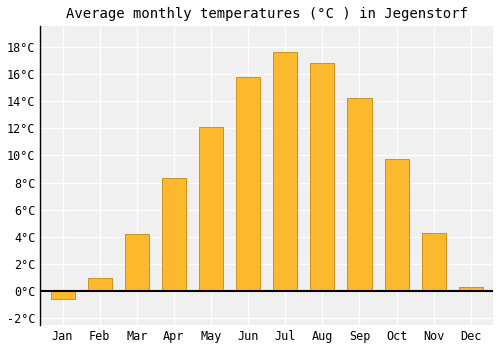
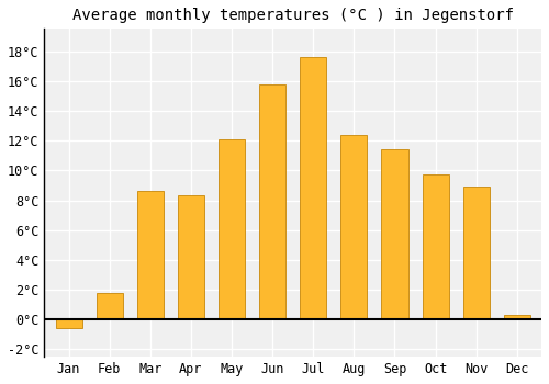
Feb: 1.0°C -> 1.8°C
Mar: 4.2°C -> 8.6°C
Aug: 16.8°C -> 12.4°C
Sep: 14.2°C -> 11.4°C
Nov: 4.3°C -> 8.9°C
